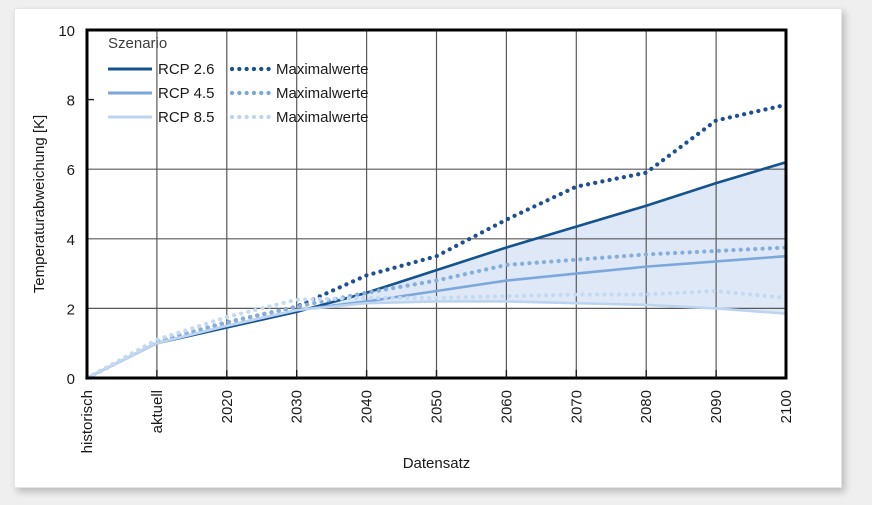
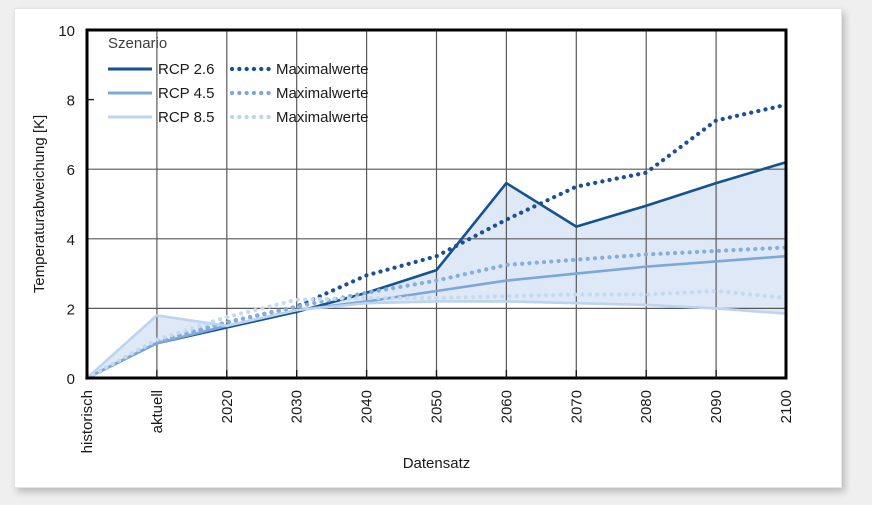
RCP 8.5/aktuell: 1.0 -> 1.8
RCP 2.6/2060: 3.8 -> 5.6
